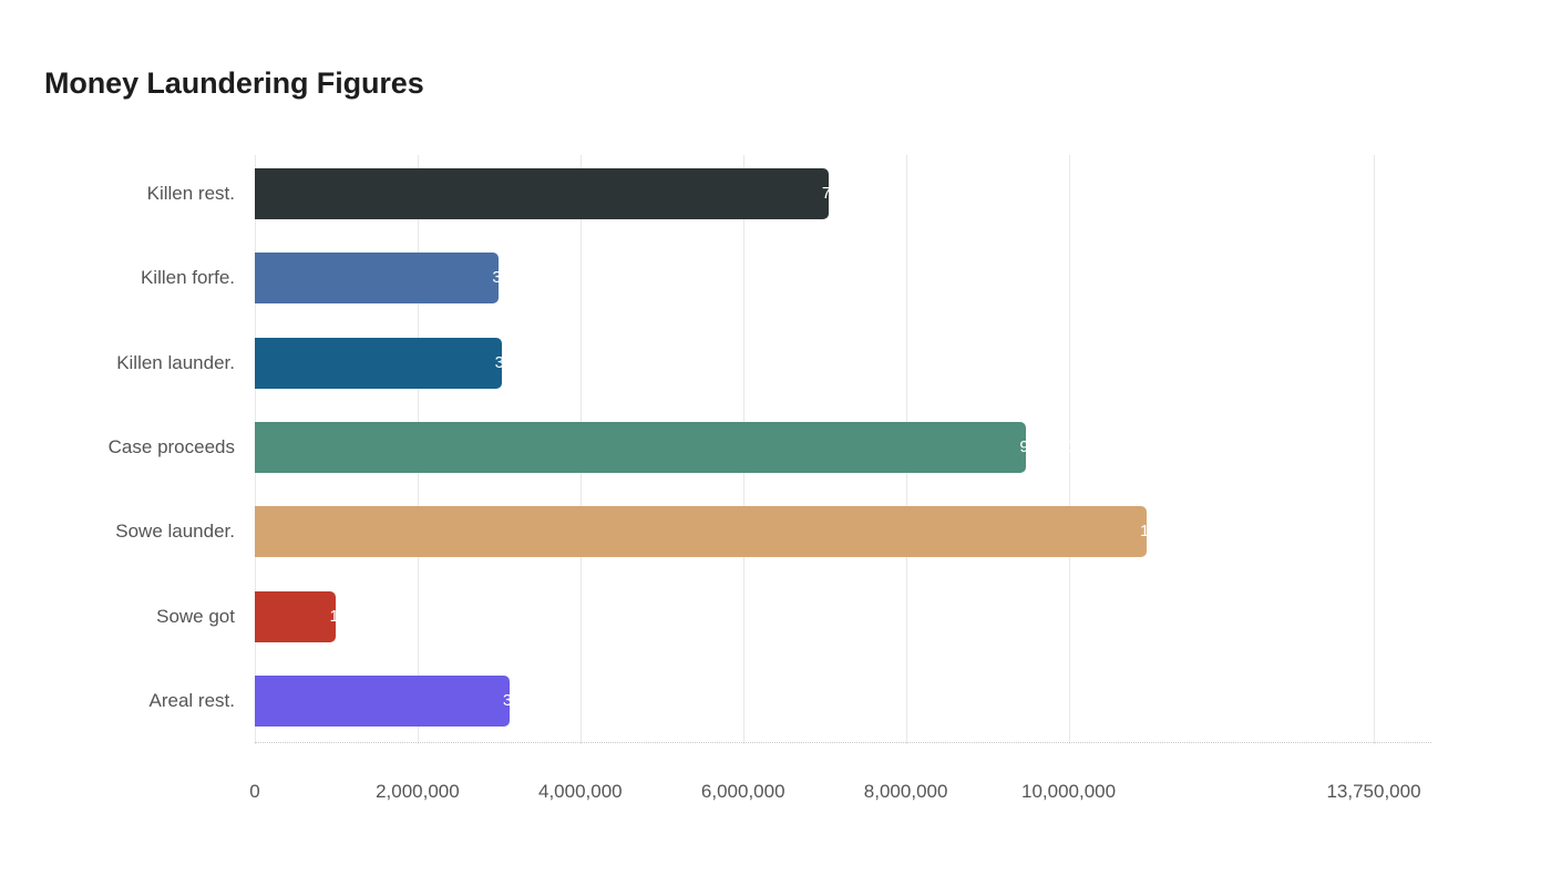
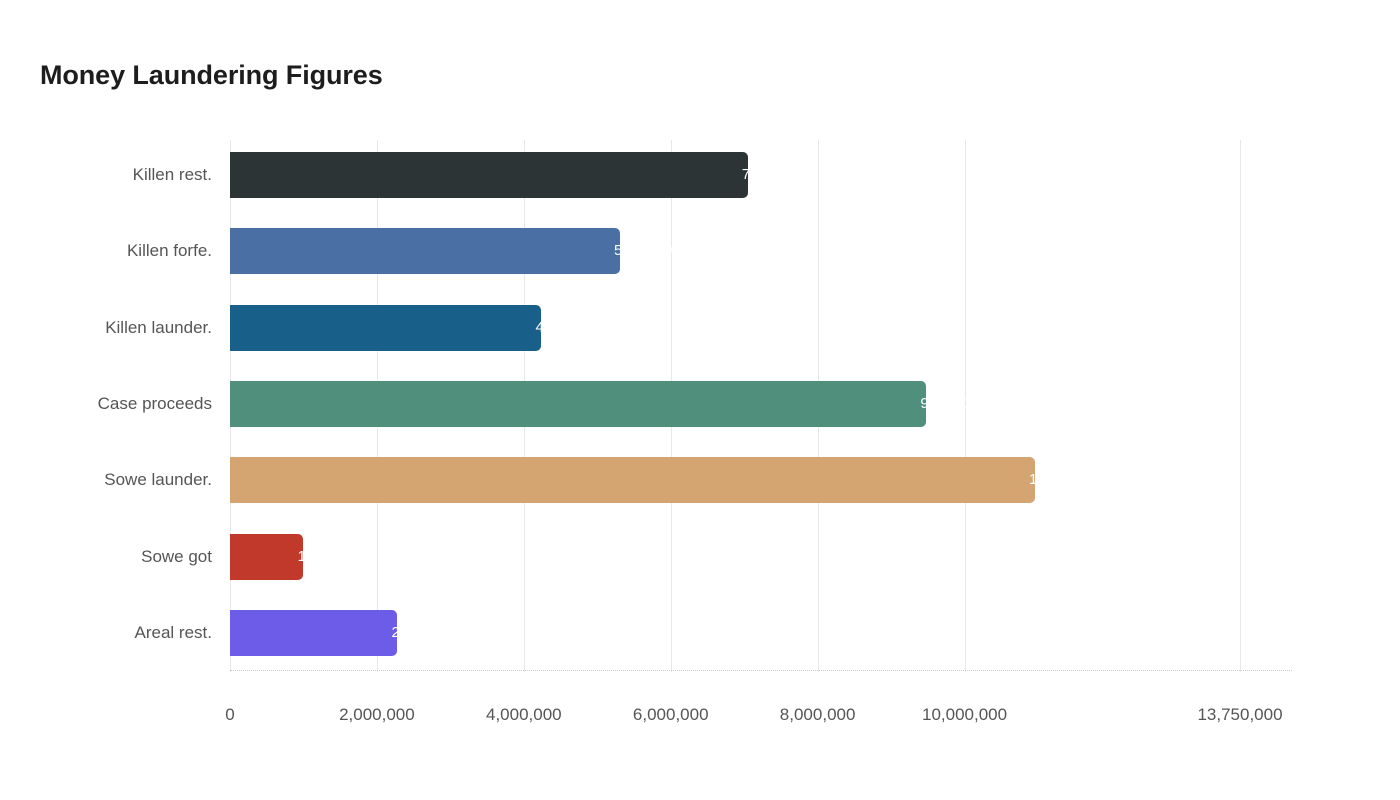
Killen forfe.: 3,000,000 -> 5,310,000
Killen launder.: 3,030,000 -> 4,240,000
Areal rest.: 3,130,000 -> 2,280,000
